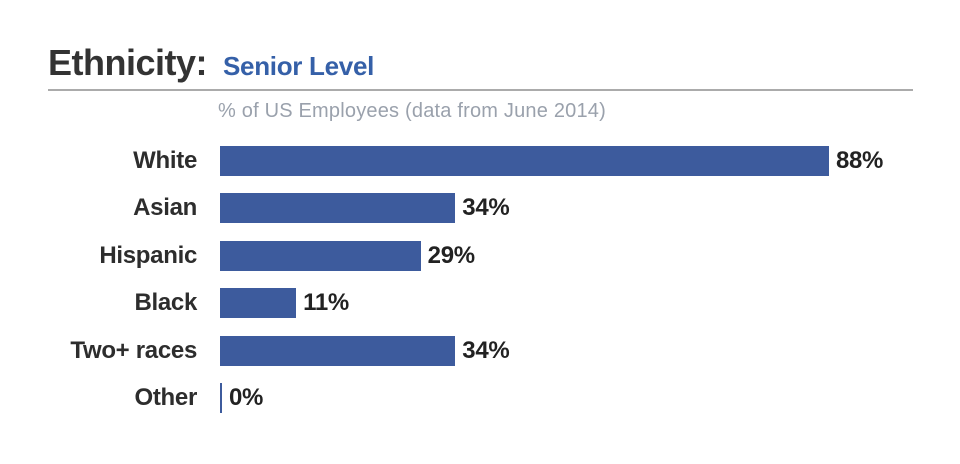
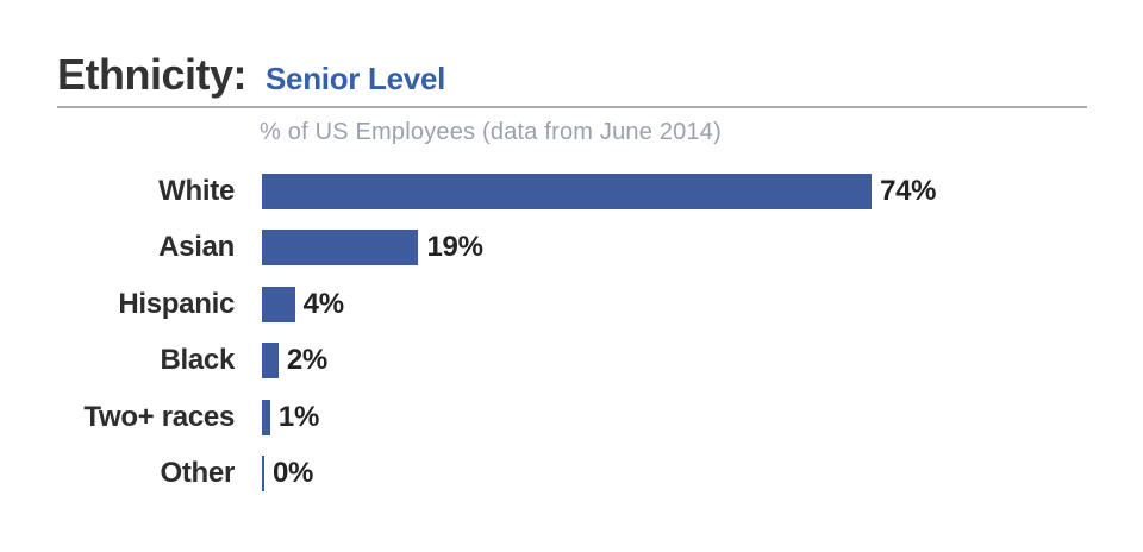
White: 88% -> 74%
Asian: 34% -> 19%
Hispanic: 29% -> 4%
Black: 11% -> 2%
Two+ races: 34% -> 1%
